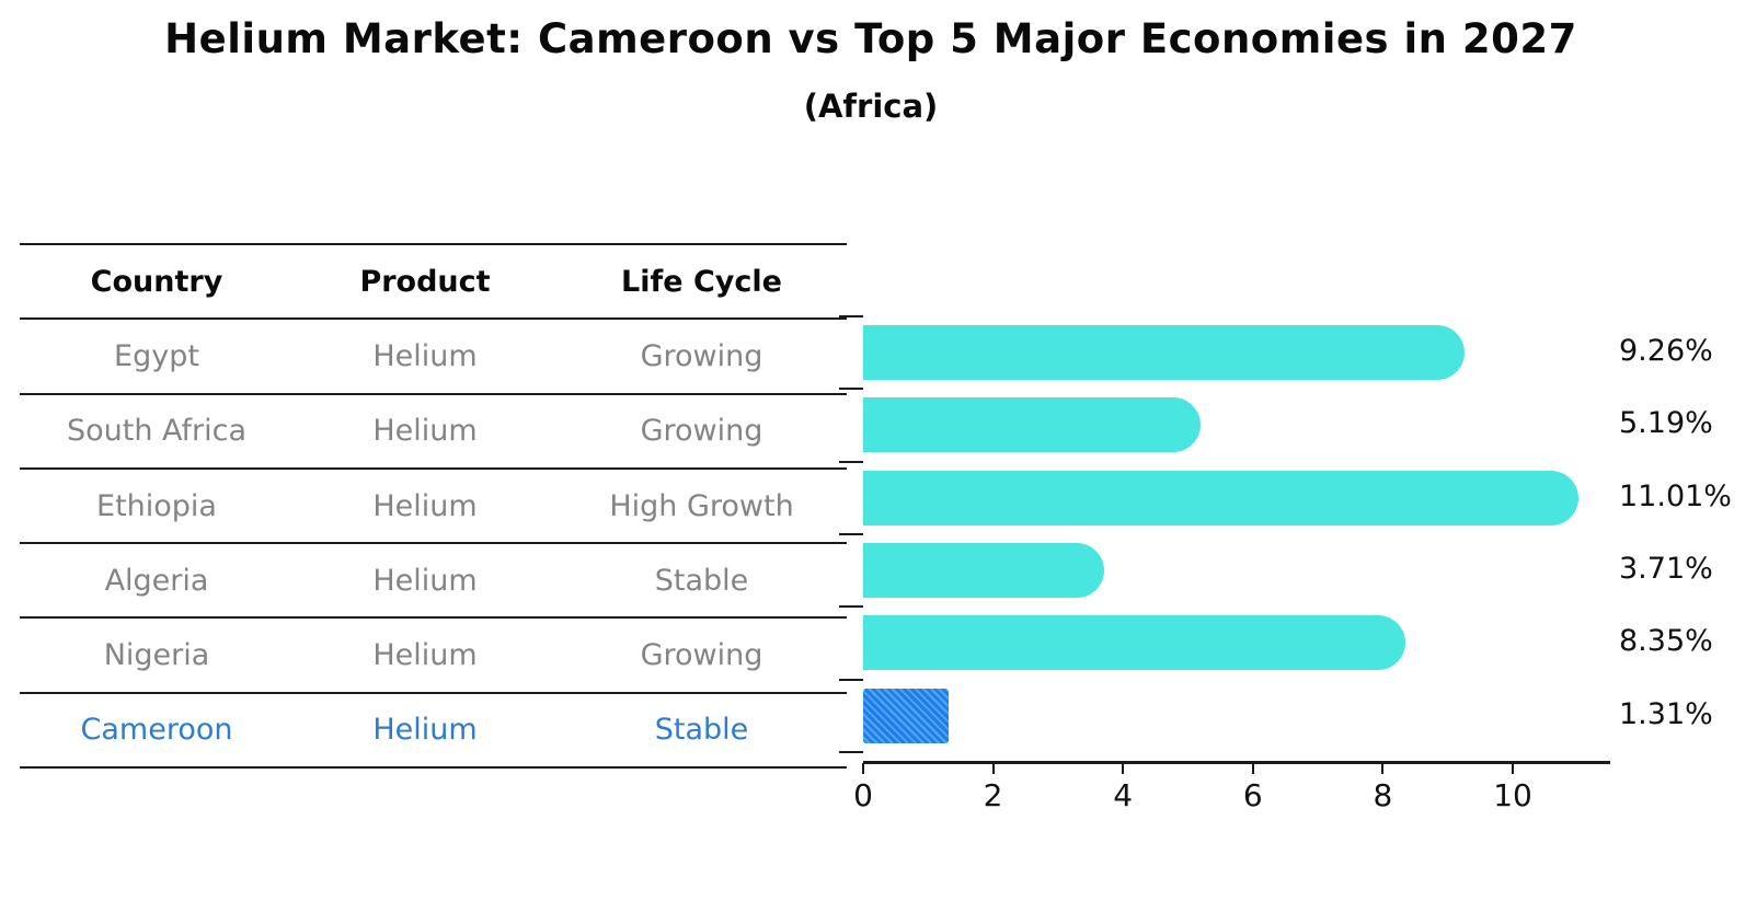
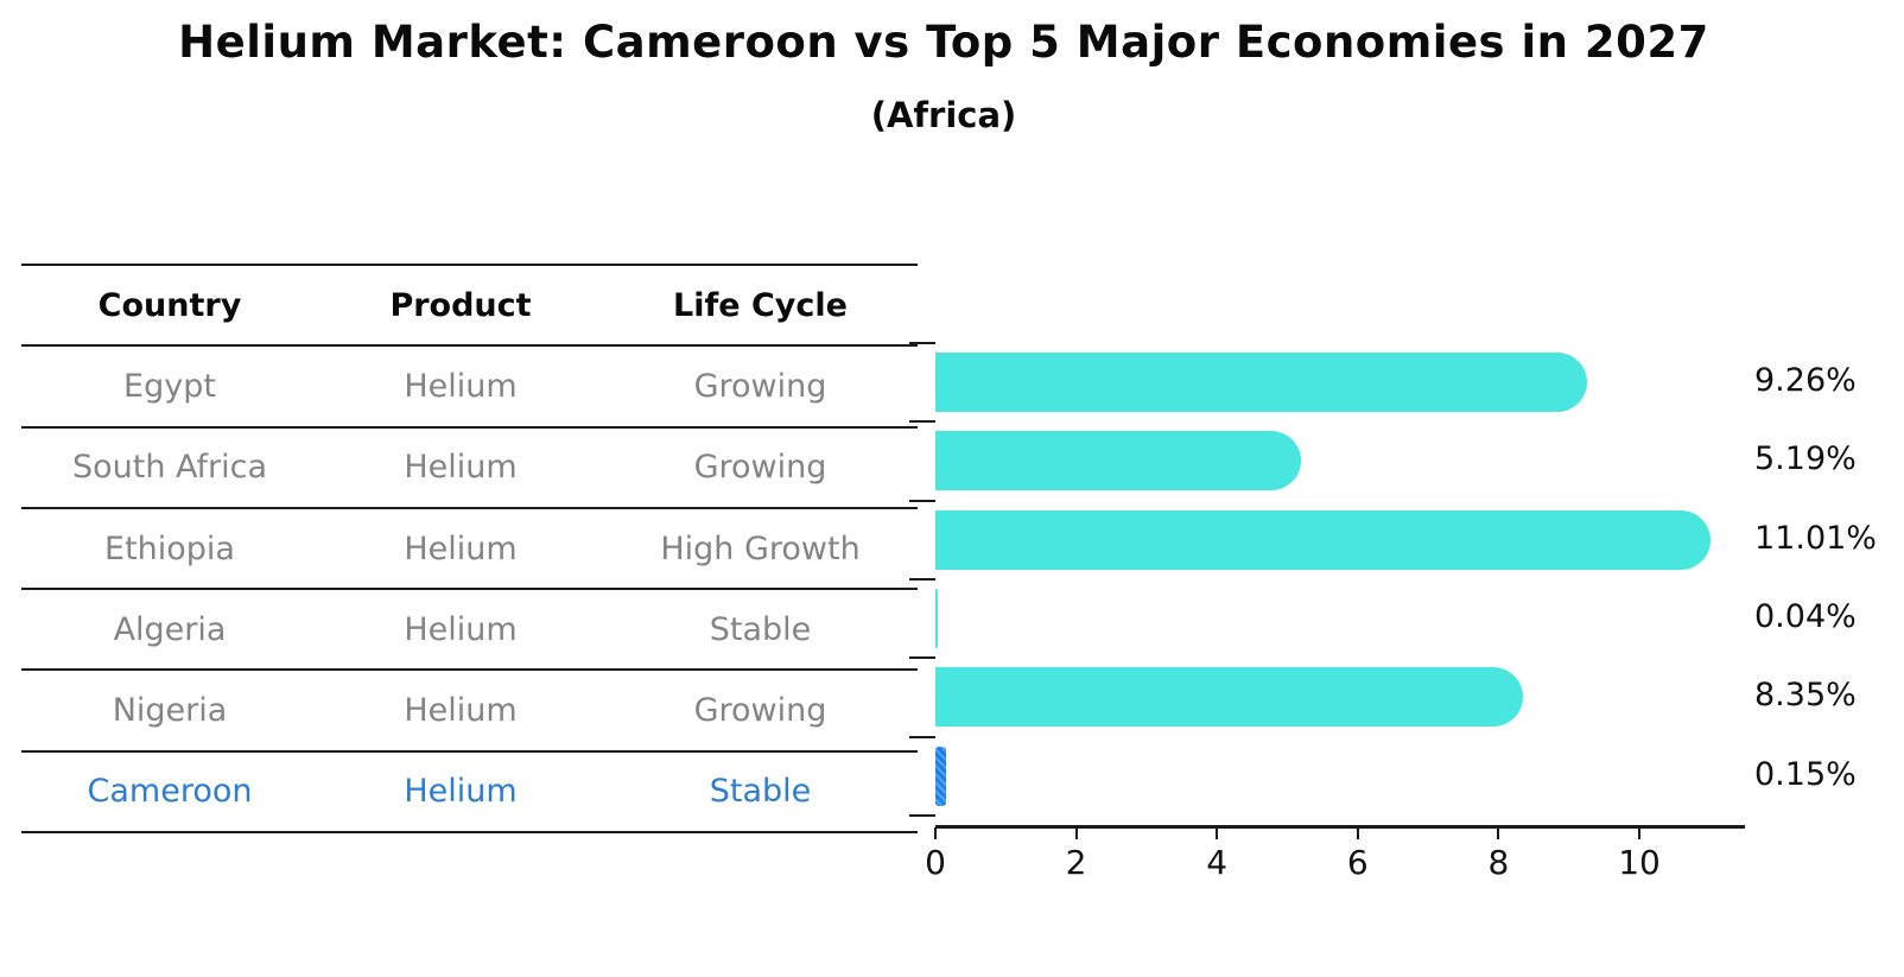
Algeria: 3.71% -> 0.04%
Cameroon: 1.31% -> 0.15%
